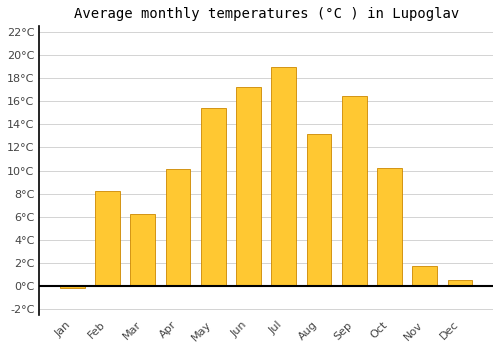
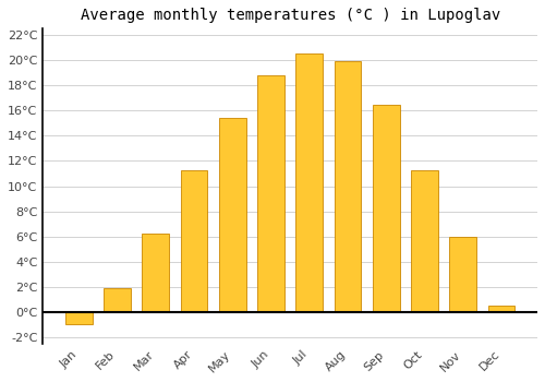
Jan: -0.2°C -> -1.0°C
Feb: 8.2°C -> 1.9°C
Apr: 10.1°C -> 11.3°C
Jun: 17.2°C -> 18.8°C
Jul: 19.0°C -> 20.5°C
Aug: 13.2°C -> 19.9°C
Oct: 10.2°C -> 11.3°C
Nov: 1.7°C -> 6.0°C
